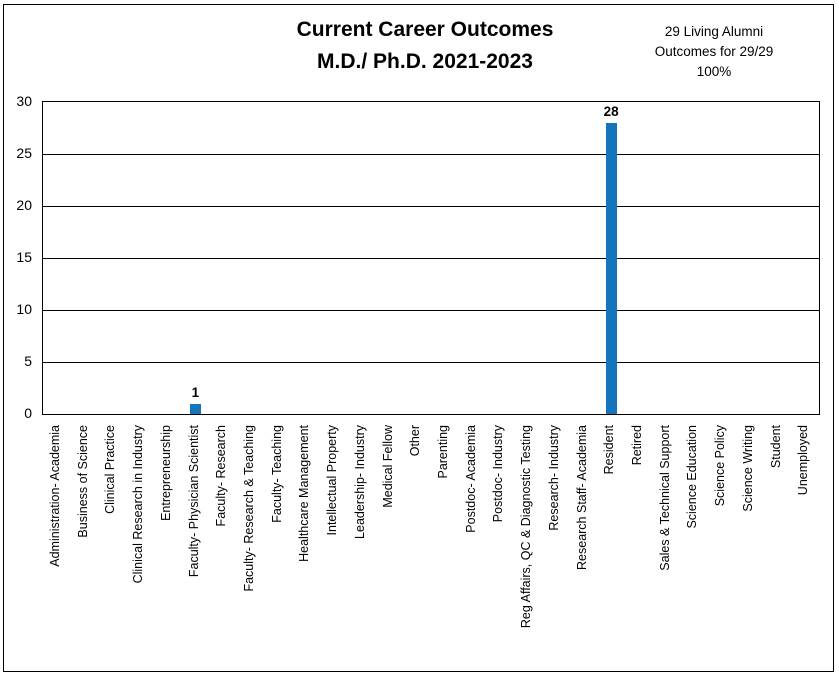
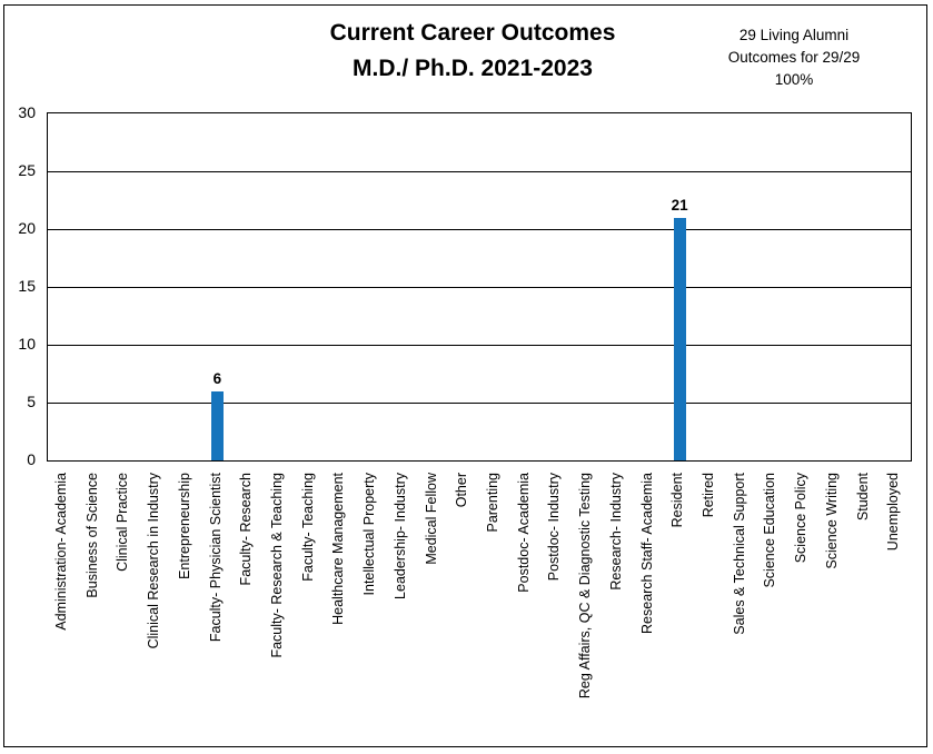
Faculty- Physician Scientist: 1 -> 6
Resident: 28 -> 21
